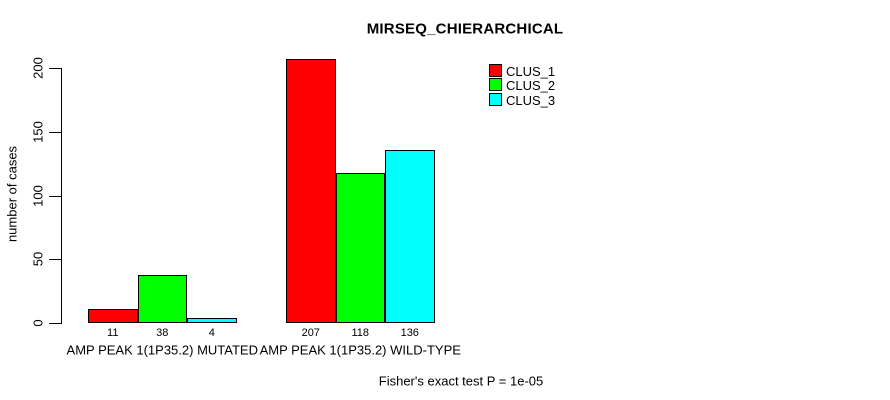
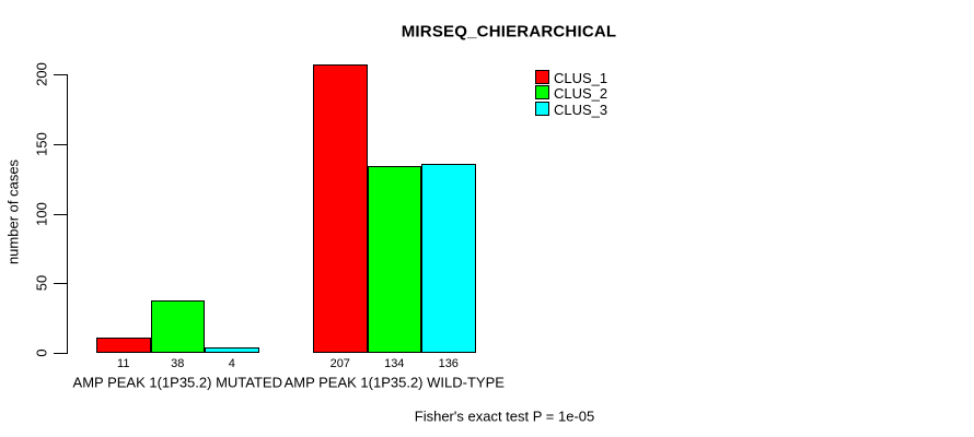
CLUS_2/AMP PEAK 1(1P35.2) WILD-TYPE: 118 -> 134
